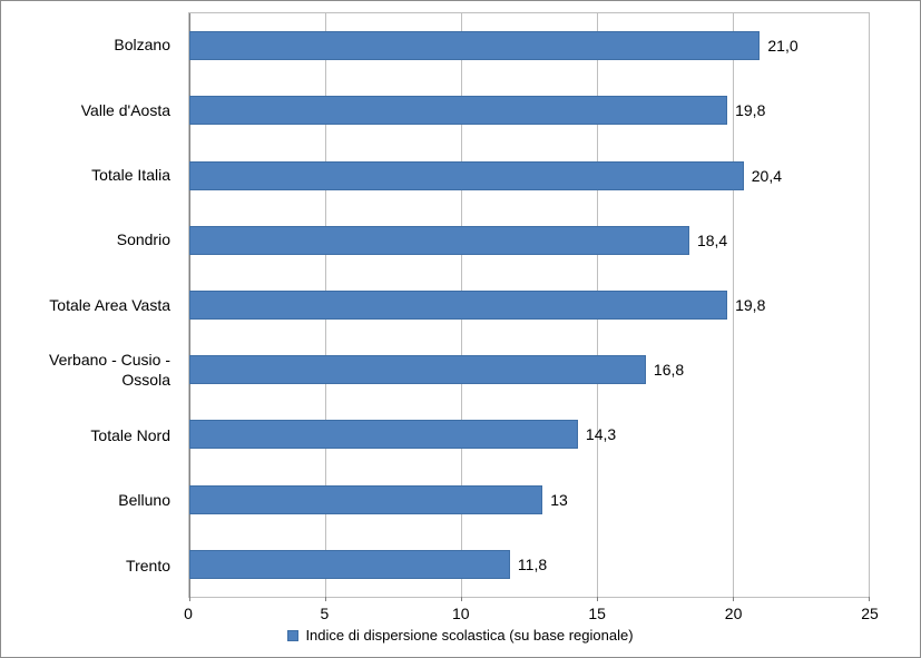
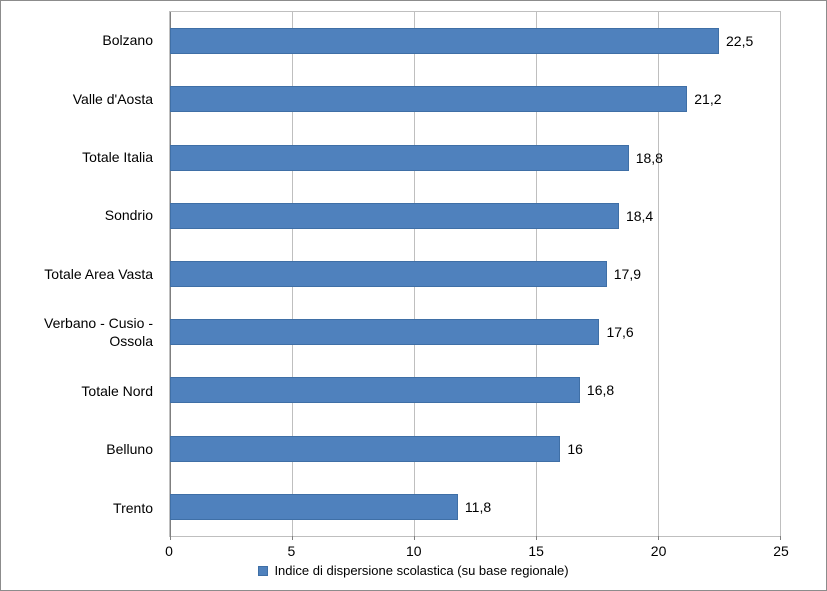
Bolzano: 21,0 -> 22,5
Valle d'Aosta: 19,8 -> 21,2
Totale Italia: 20,4 -> 18,8
Totale Area Vasta: 19,8 -> 17,9
Verbano - Cusio - Ossola: 16,8 -> 17,6
Totale Nord: 14,3 -> 16,8
Belluno: 13 -> 16
